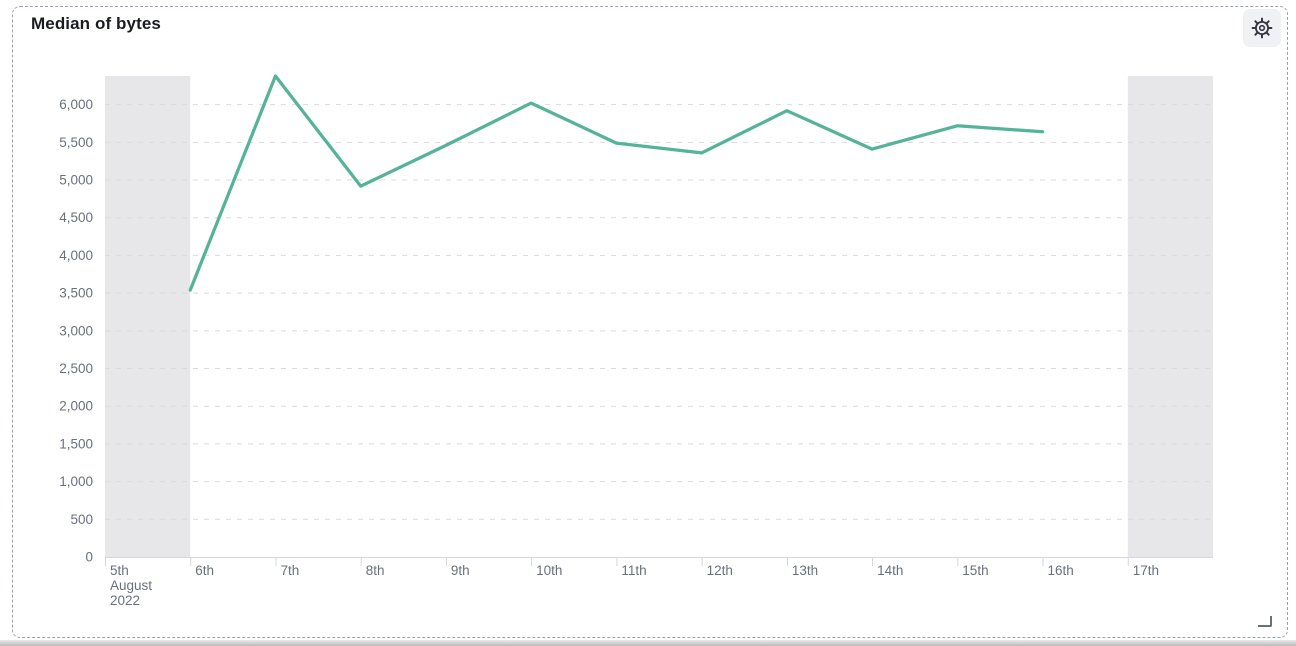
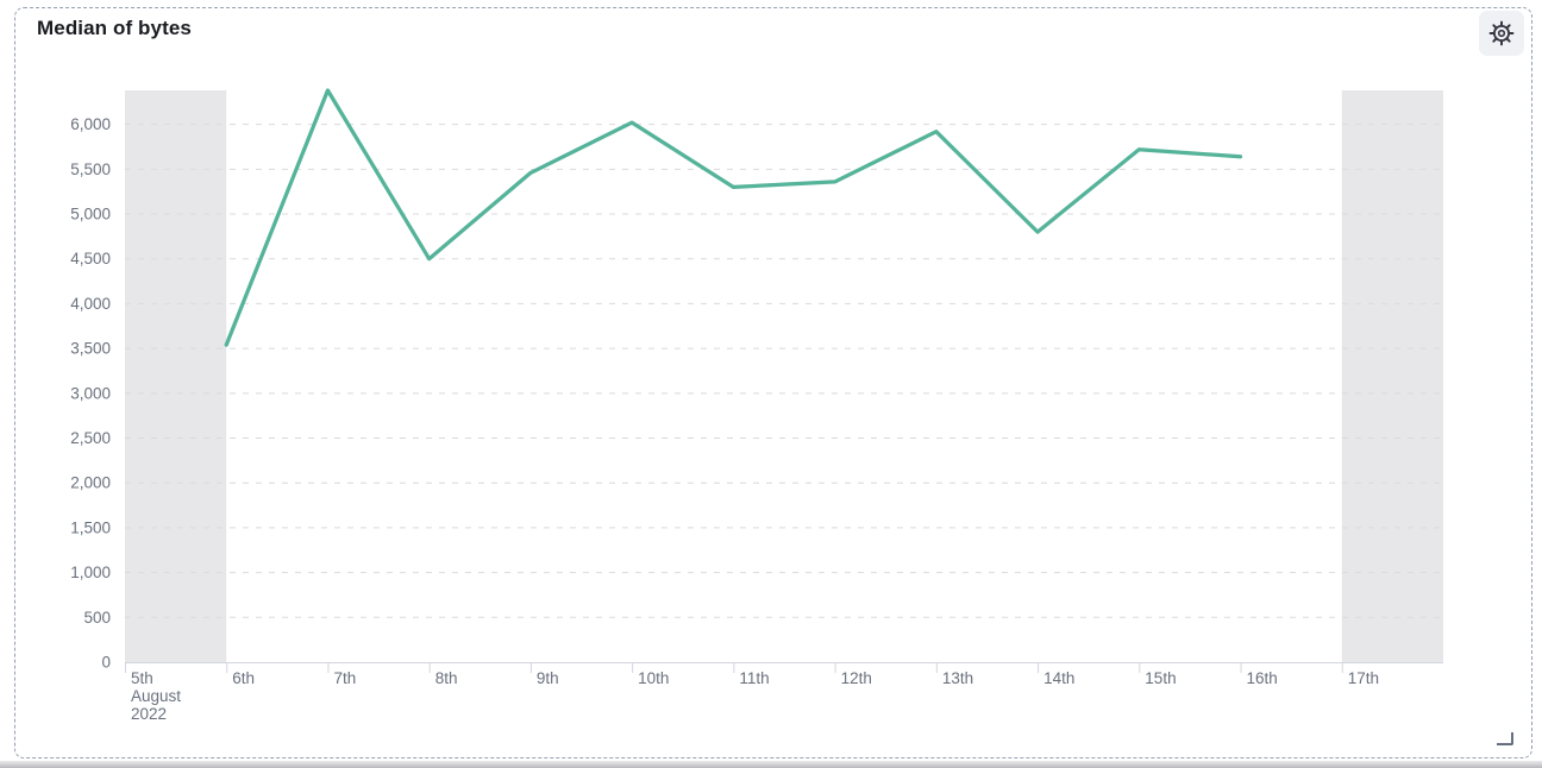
8th: 4900 -> 4500
11th: 5500 -> 5300
14th: 5400 -> 4800
